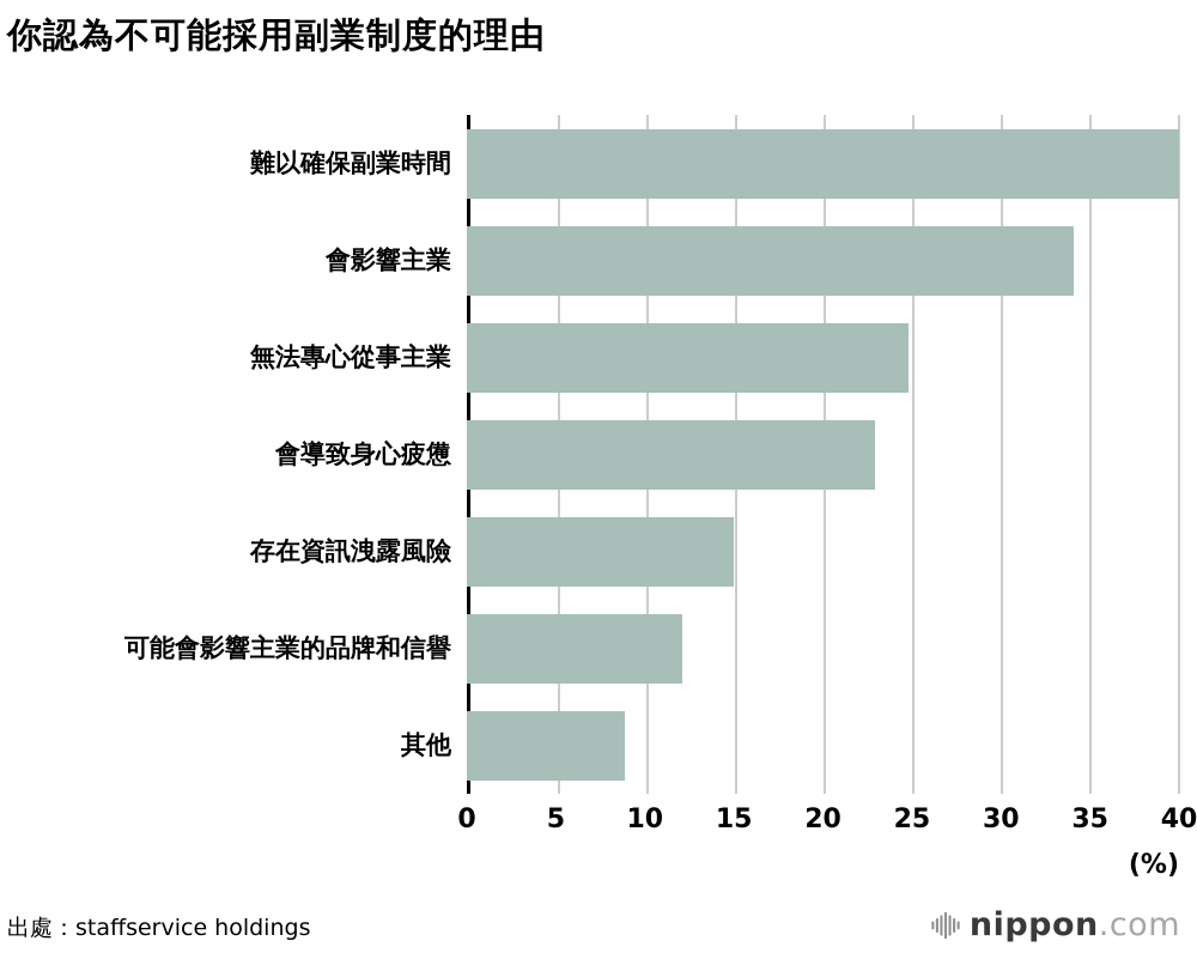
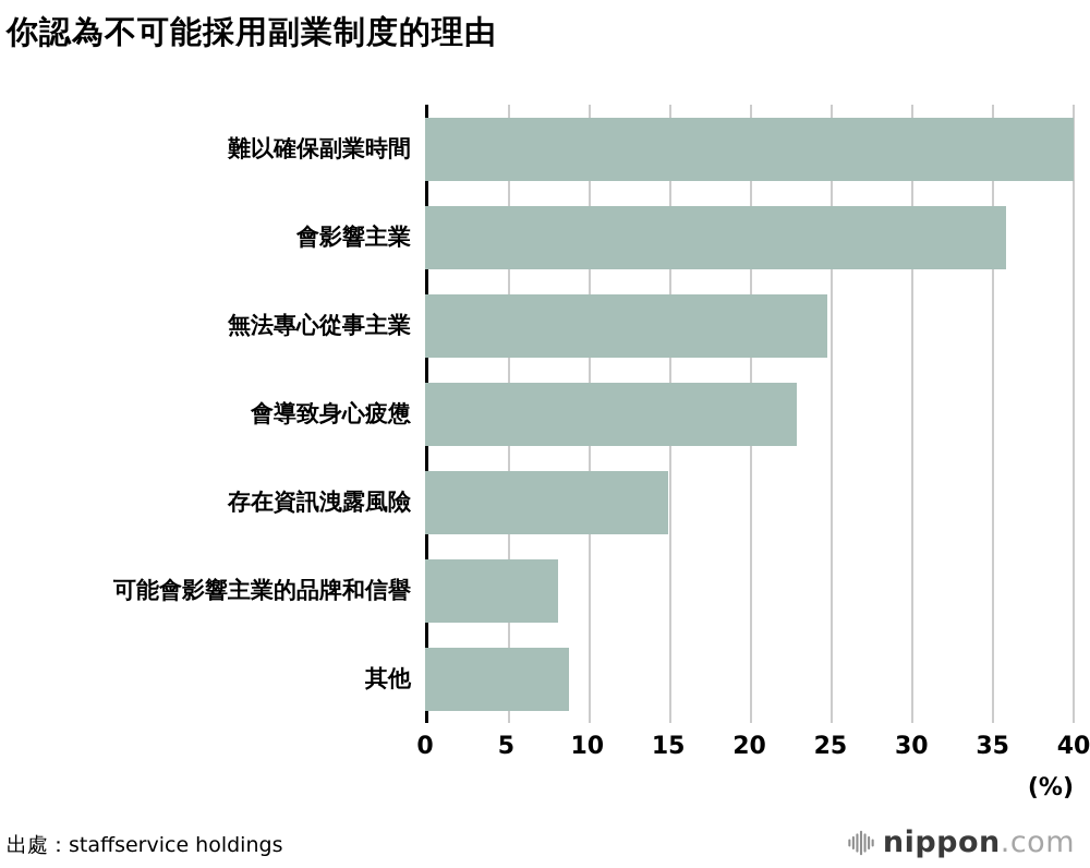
會影響主業: 34.1 -> 35.8
可能會影響主業的品牌和信譽: 12.1 -> 8.2
